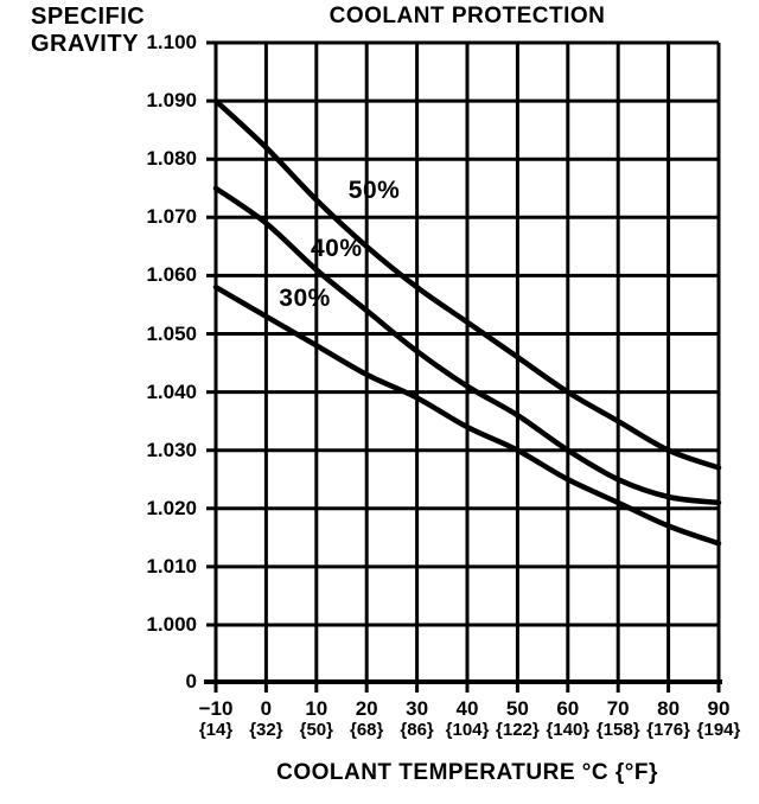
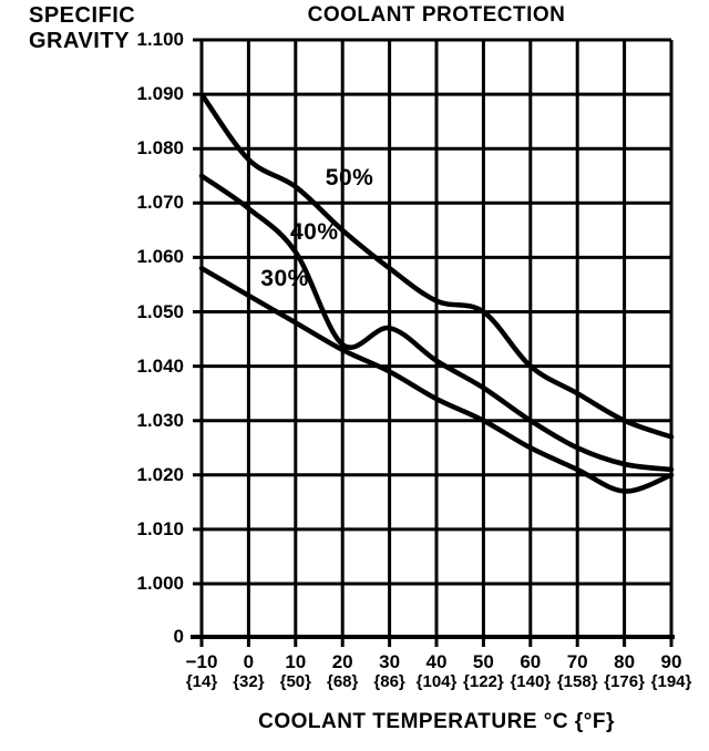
50%/0: 1.082 -> 1.078
40%/20: 1.054 -> 1.044
50%/50: 1.046 -> 1.050
30%/90: 1.014 -> 1.020
